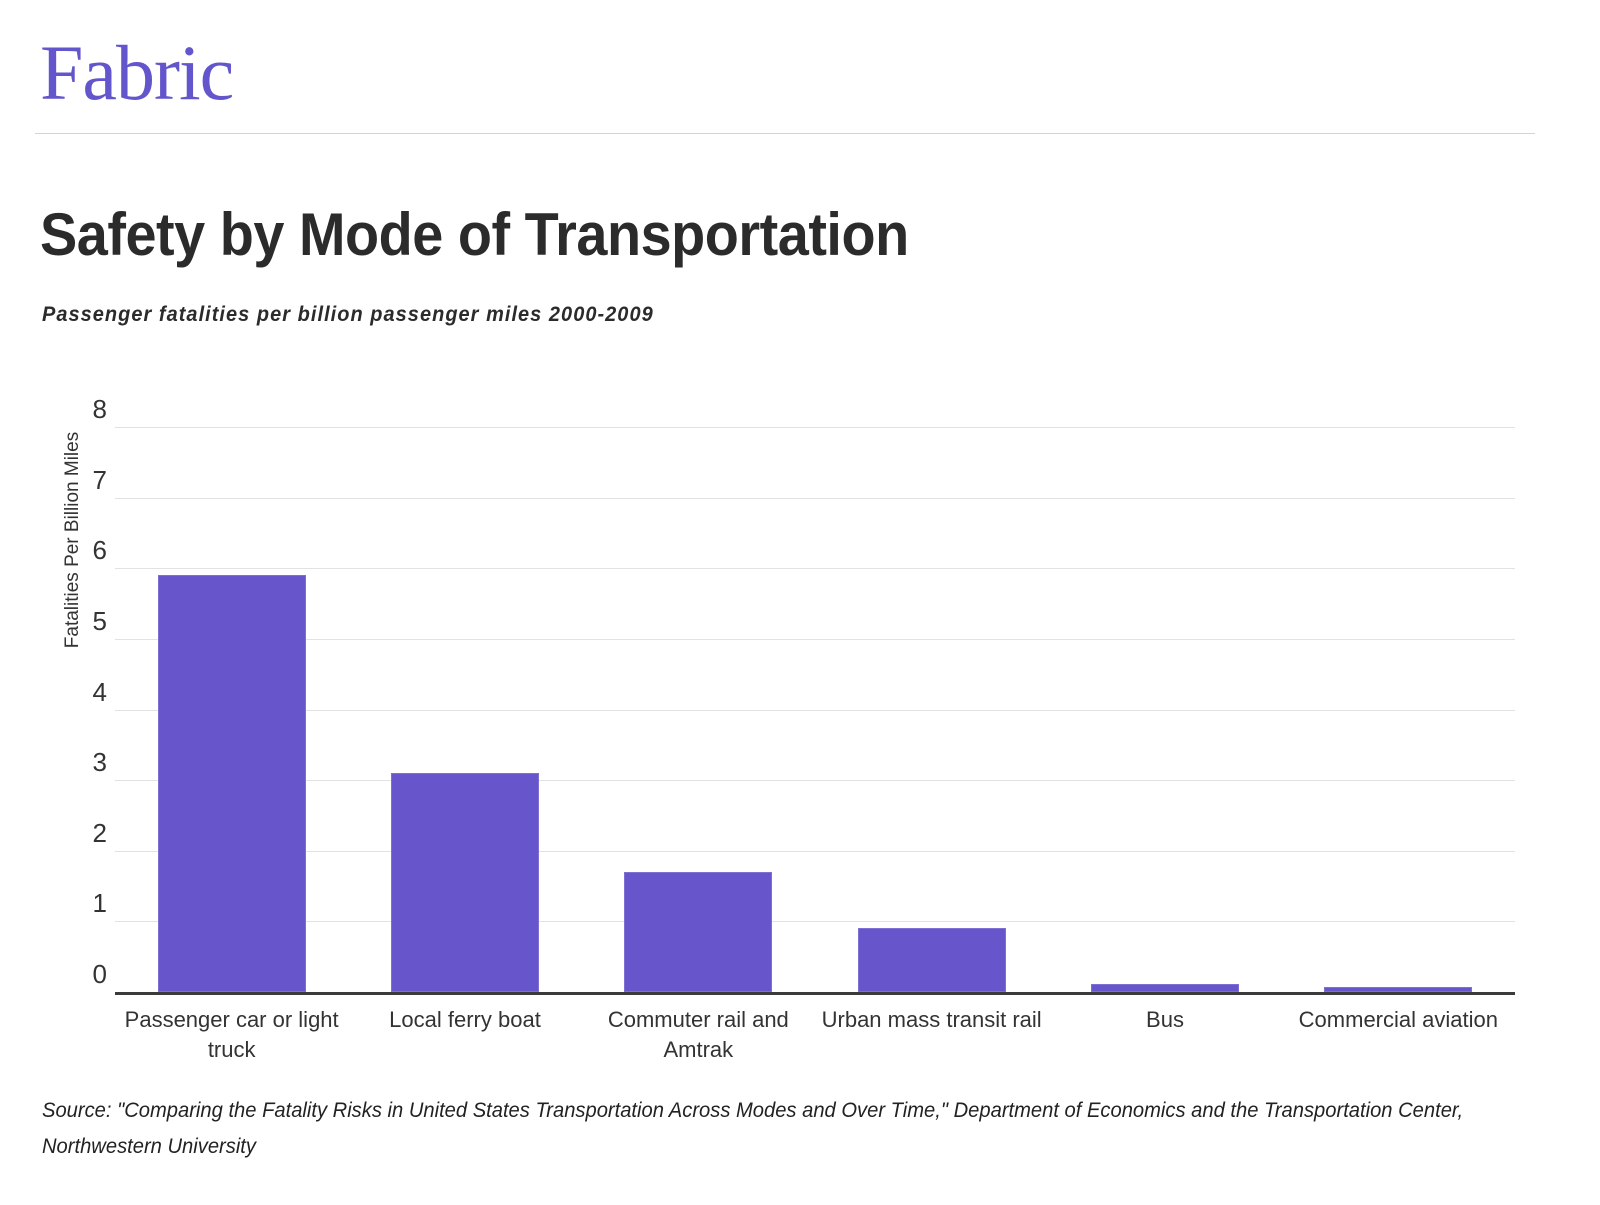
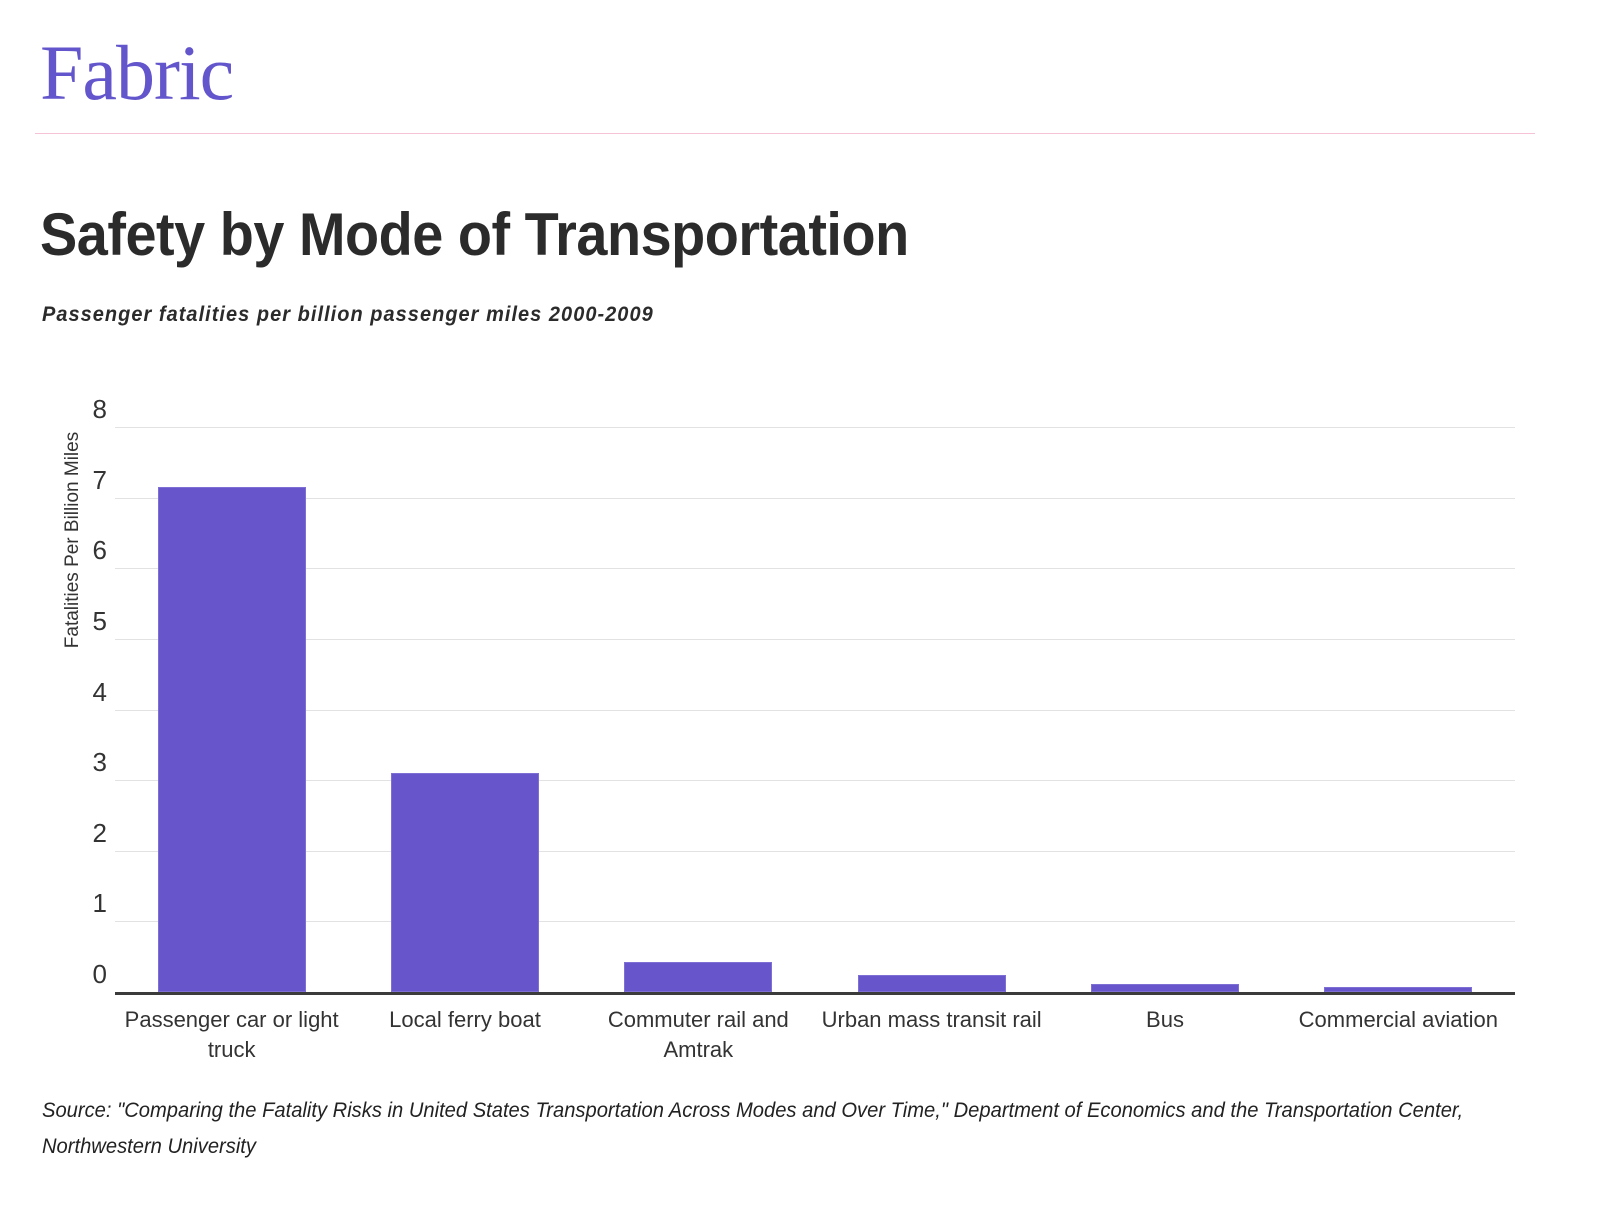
Passenger car or light truck: 5.9 -> 7.2
Commuter rail and Amtrak: 1.7 -> 0.4
Urban mass transit rail: 0.9 -> 0.2
